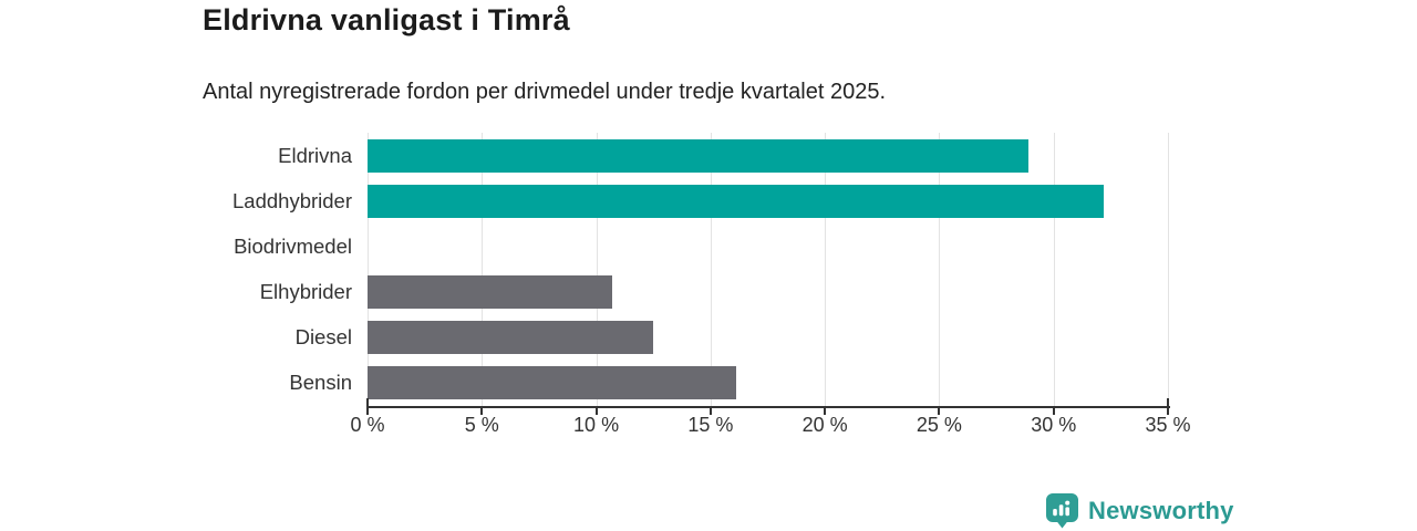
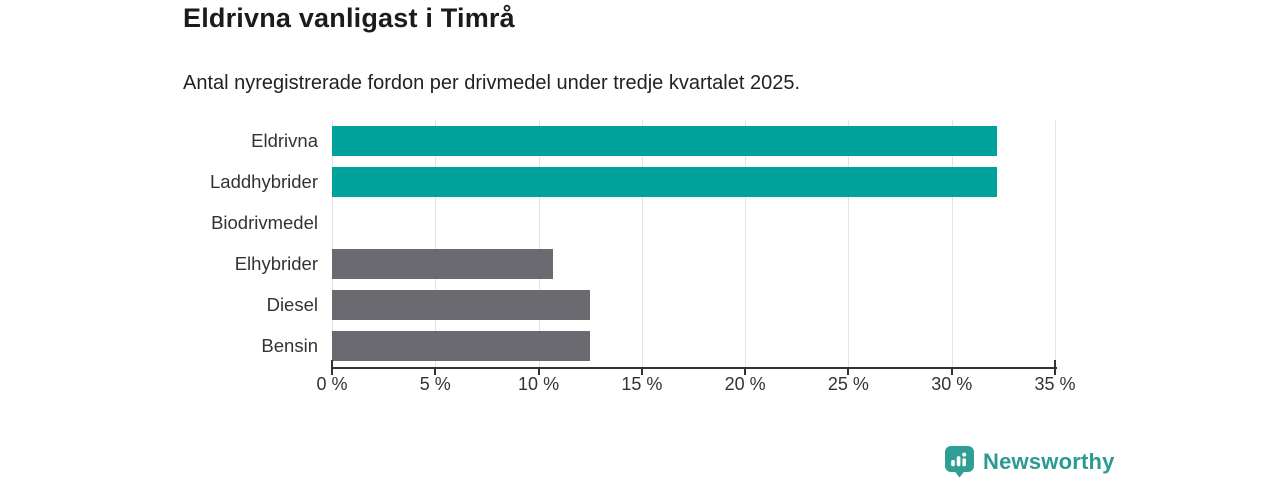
Eldrivna: 28.9% -> 32.2%
Bensin: 16.1% -> 12.5%
